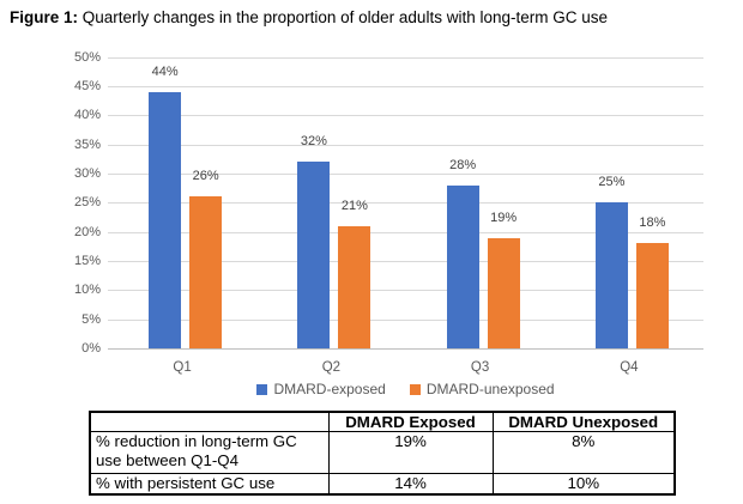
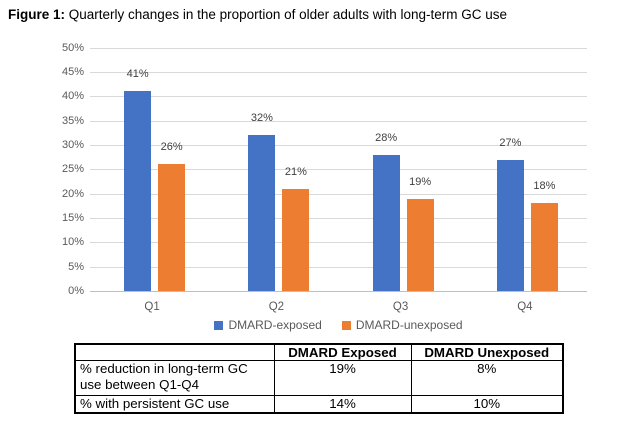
DMARD-exposed/Q1: 44% -> 41%
DMARD-exposed/Q4: 25% -> 27%
